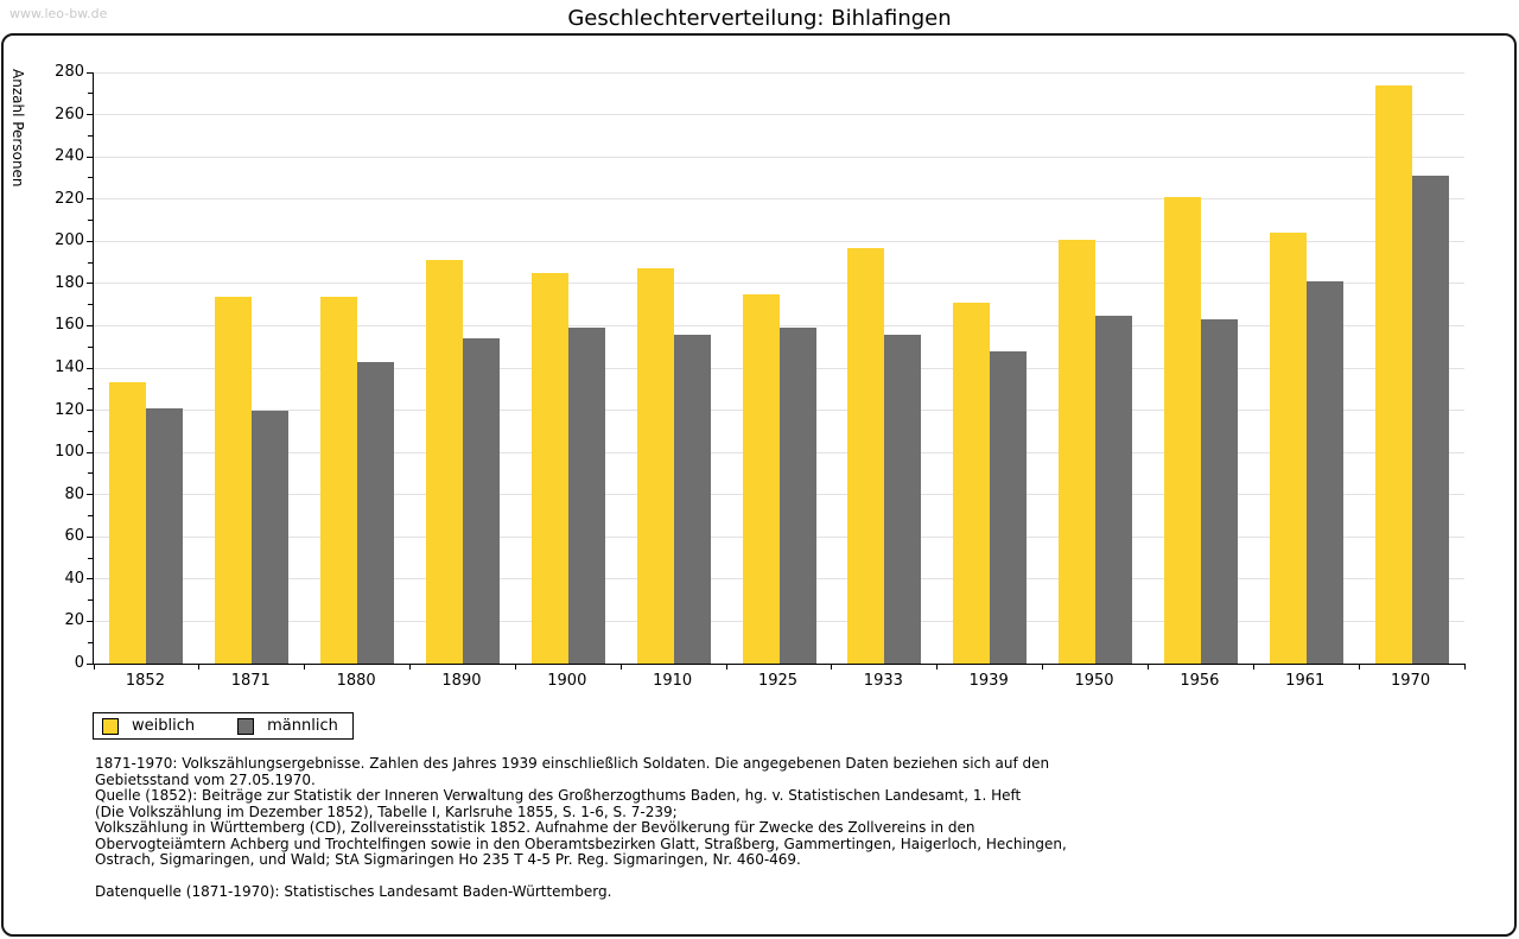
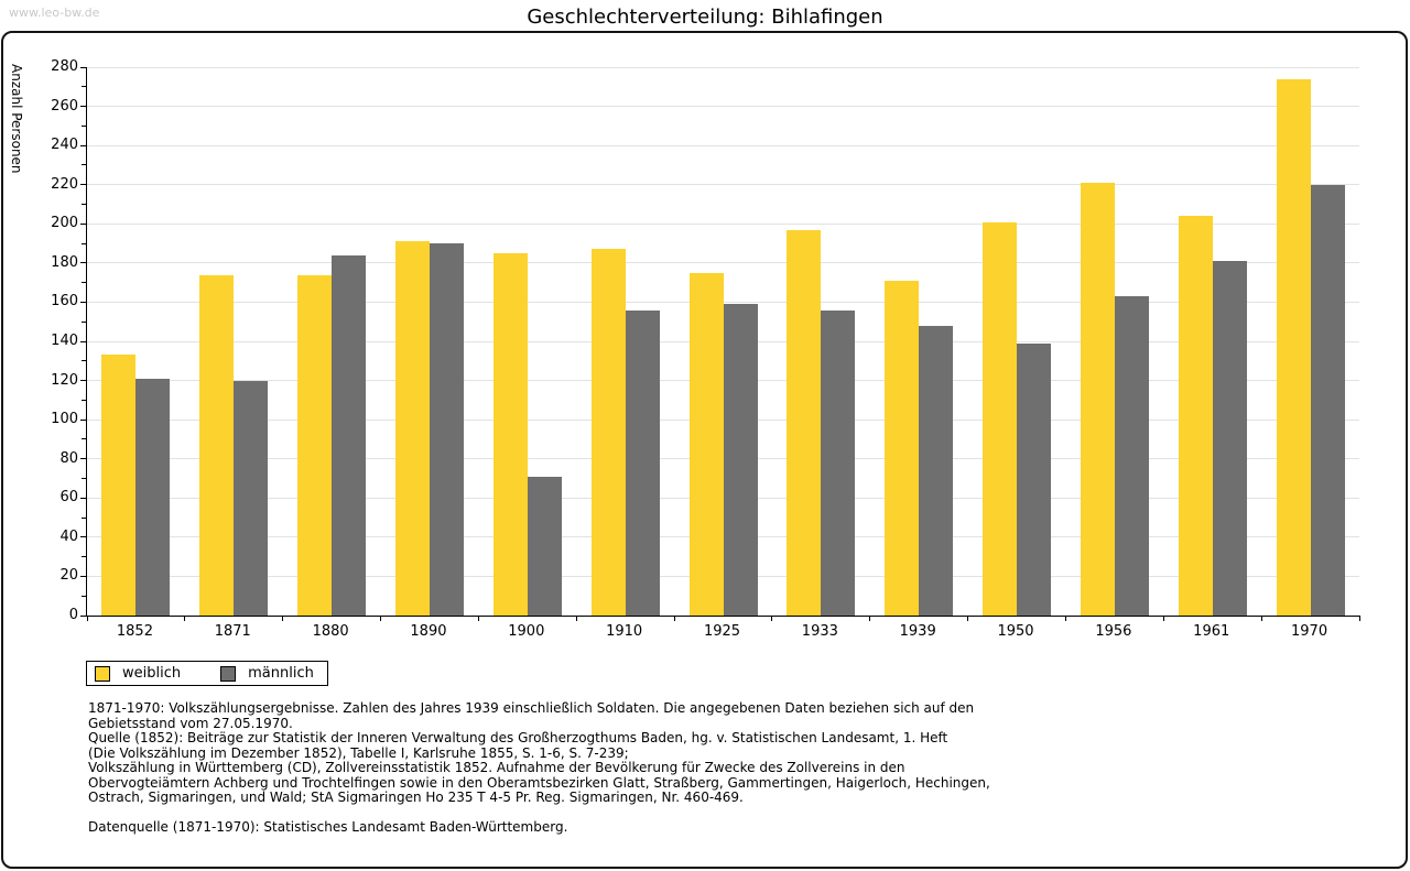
männlich/1880: 143 -> 184
männlich/1890: 154 -> 190
männlich/1900: 159 -> 71
männlich/1950: 165 -> 139
männlich/1970: 231 -> 220
